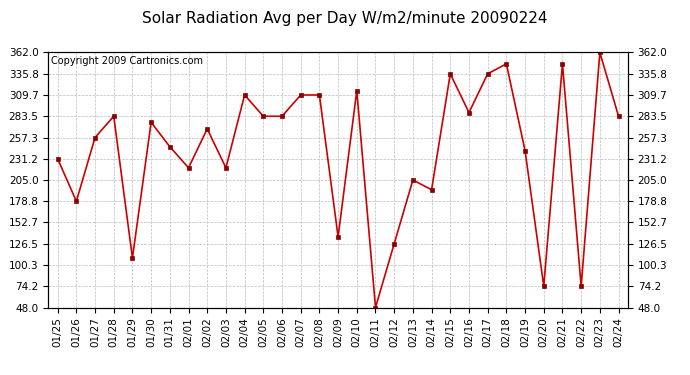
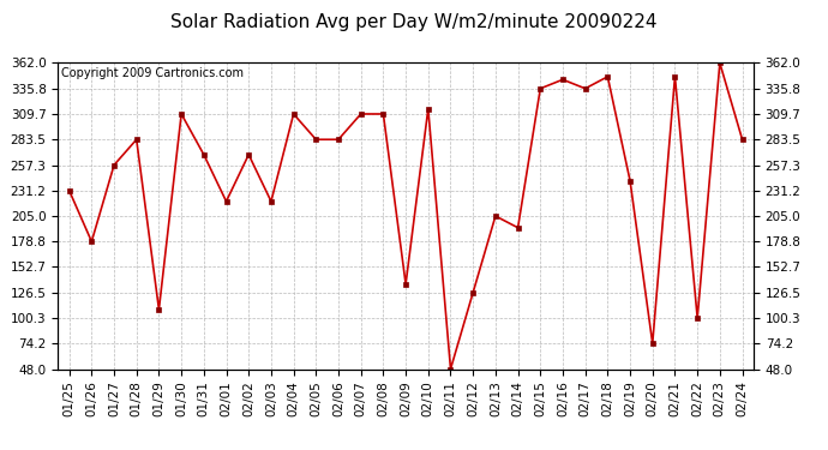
01/30: 276 -> 310
01/31: 246 -> 268
02/16: 288 -> 345
02/22: 74 -> 100
